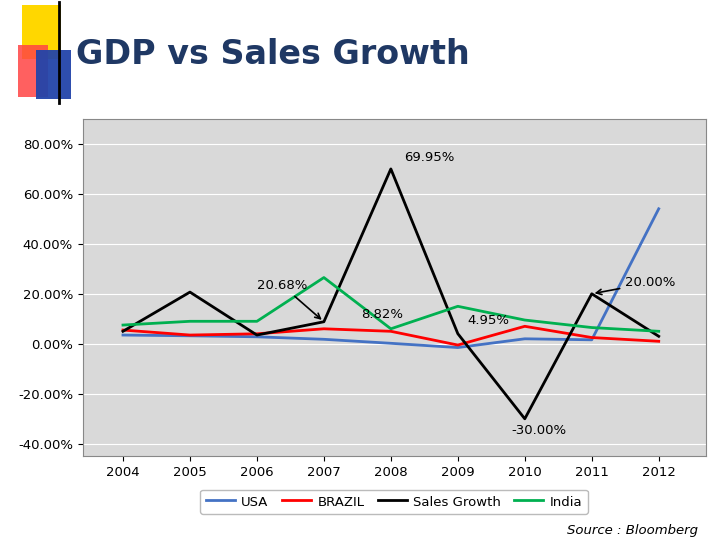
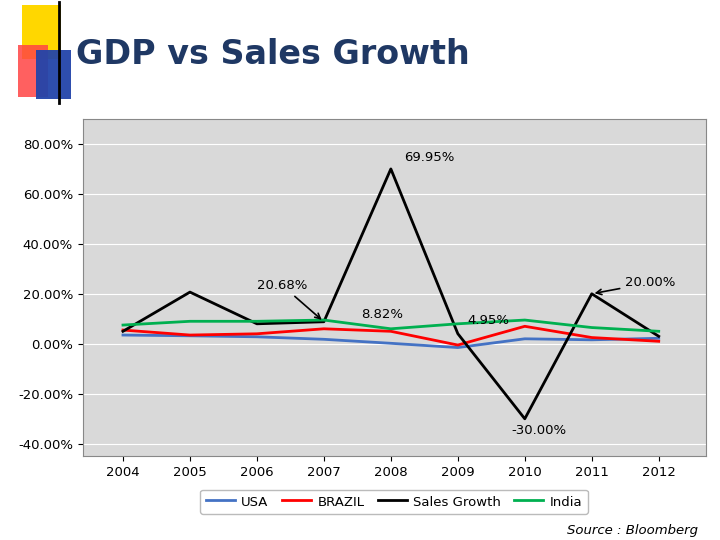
Sales Growth/2006: 3.5% -> 8.0%
India/2007: 26.5% -> 9.5%
India/2009: 15.0% -> 8.0%
USA/2012: 54.0% -> 2.2%
